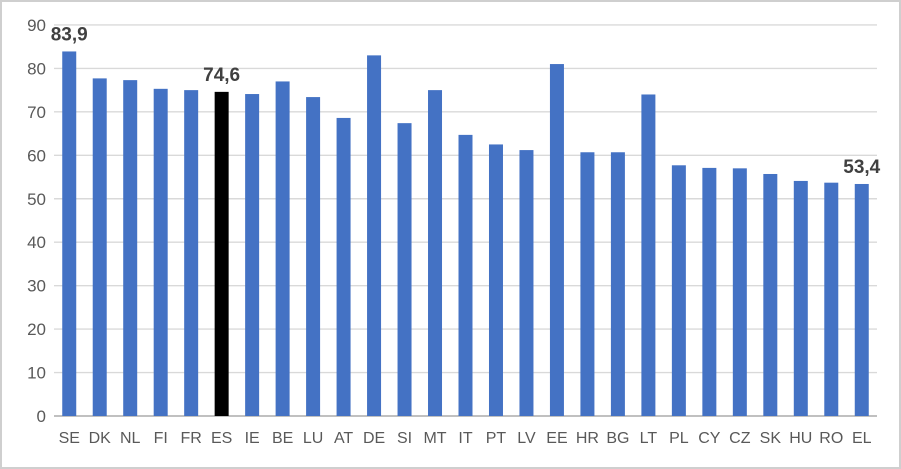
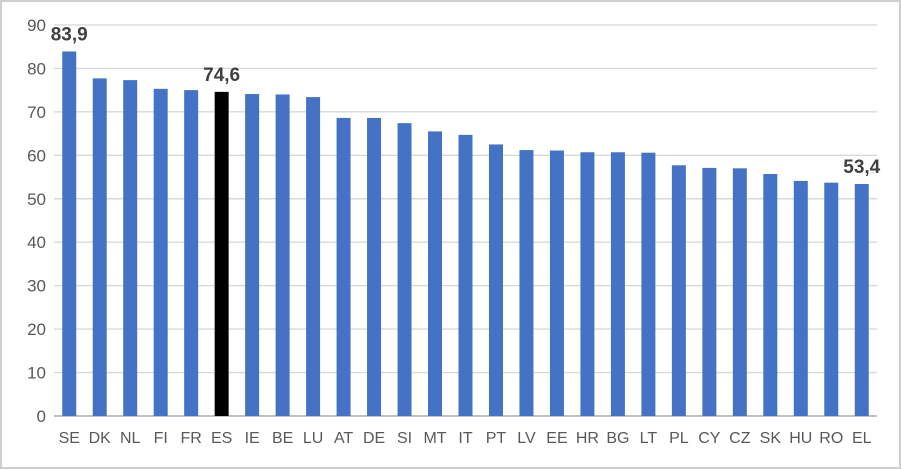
BE: 77 -> 74
DE: 83 -> 69
MT: 75 -> 66
EE: 81 -> 61
LT: 74 -> 61
